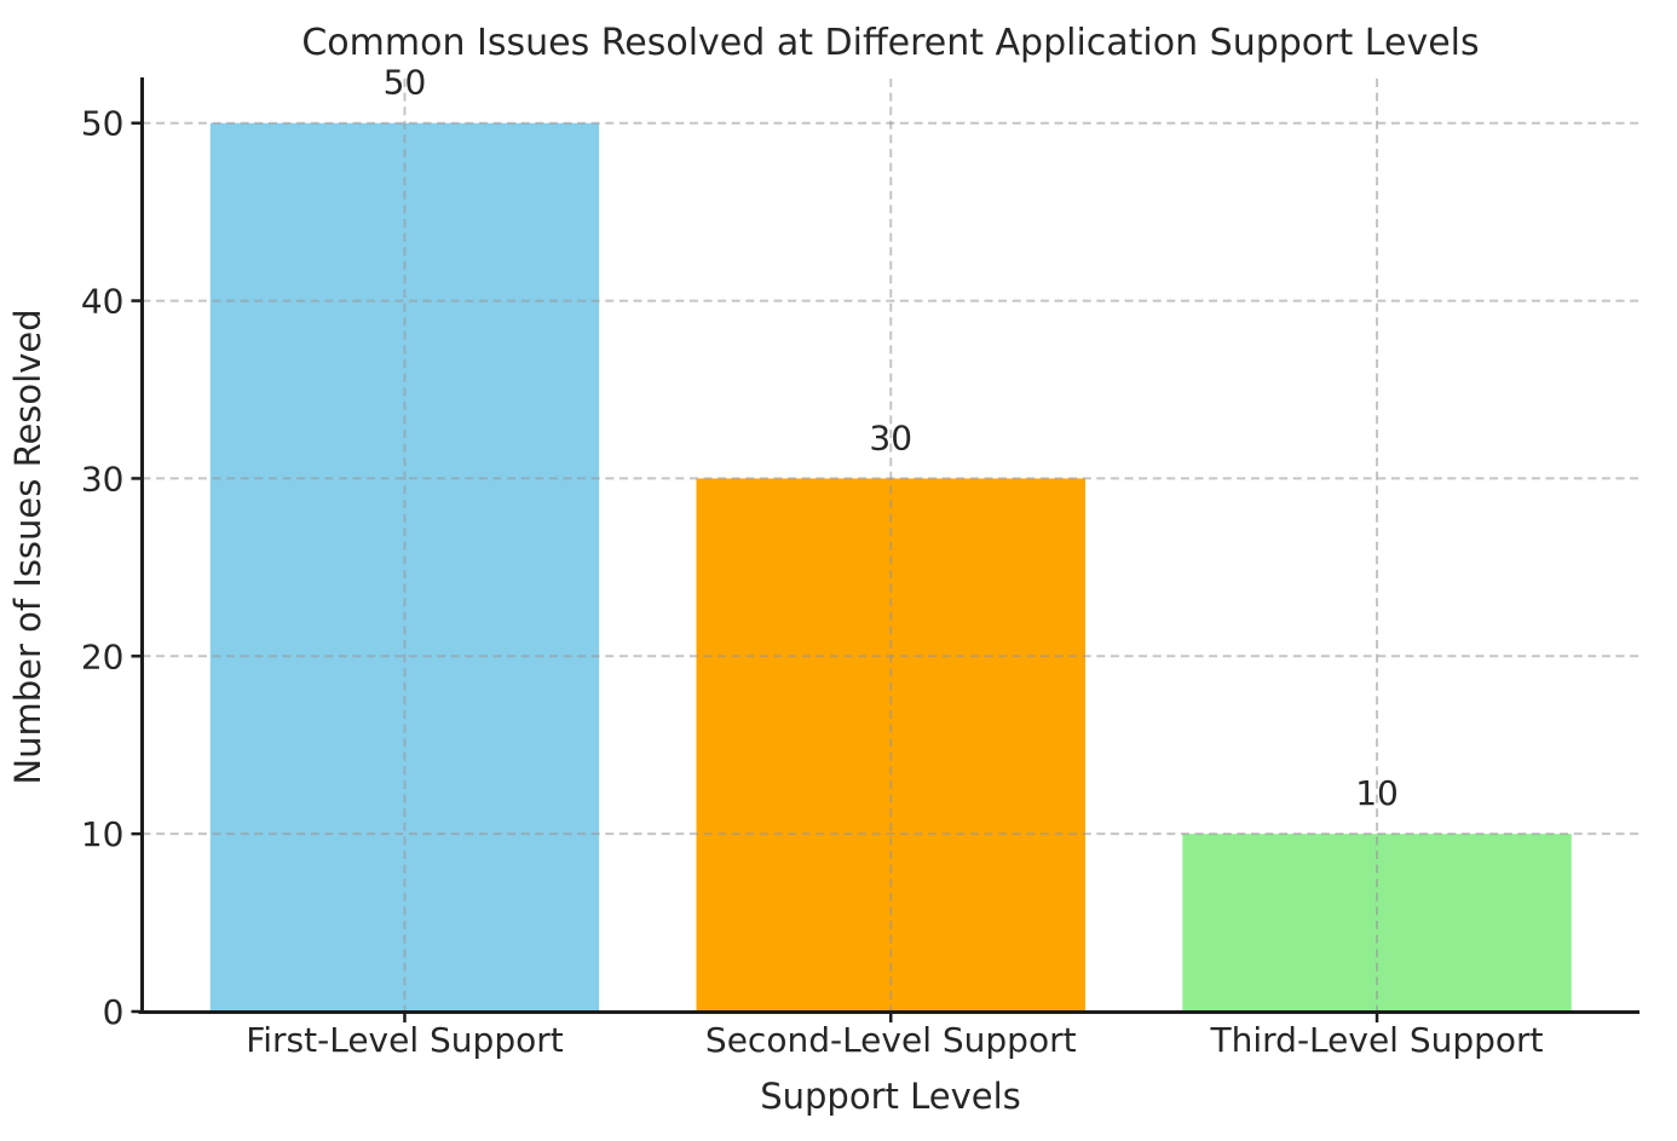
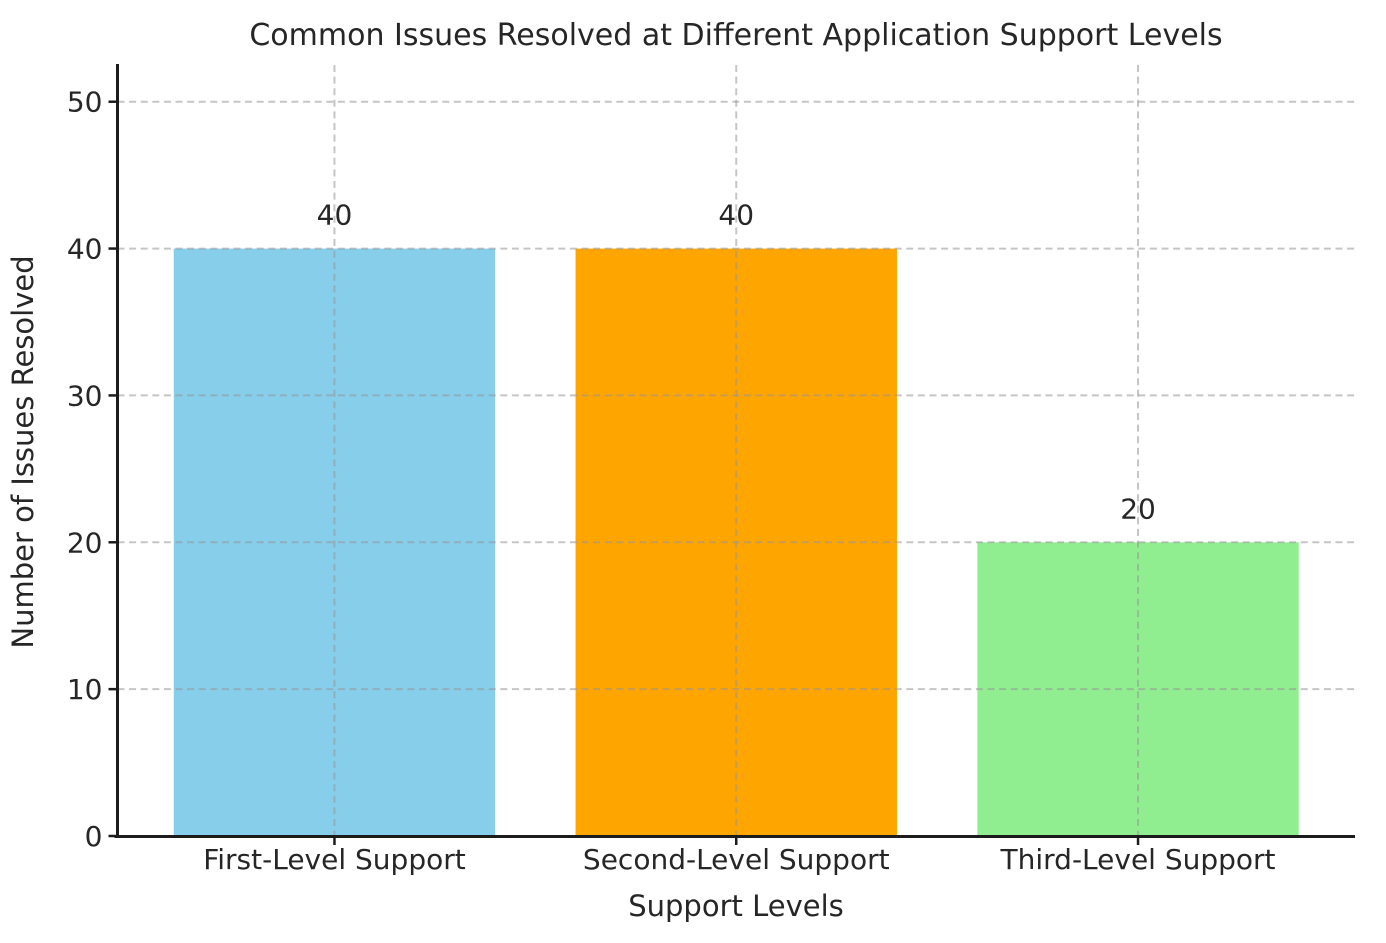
First-Level Support: 50 -> 40
Second-Level Support: 30 -> 40
Third-Level Support: 10 -> 20
